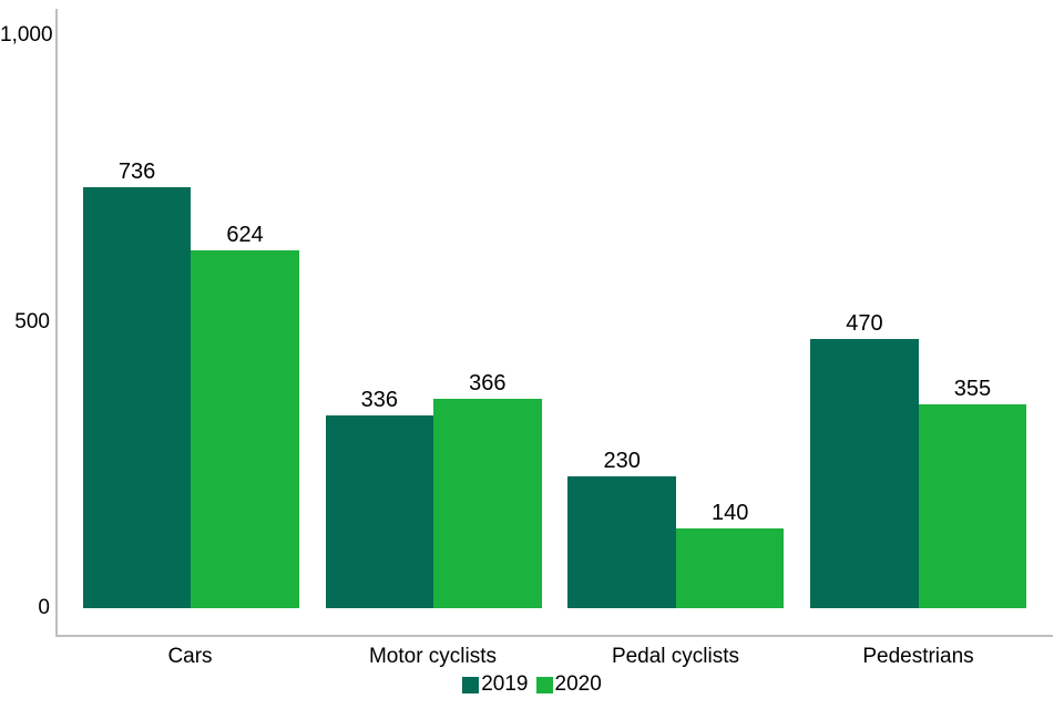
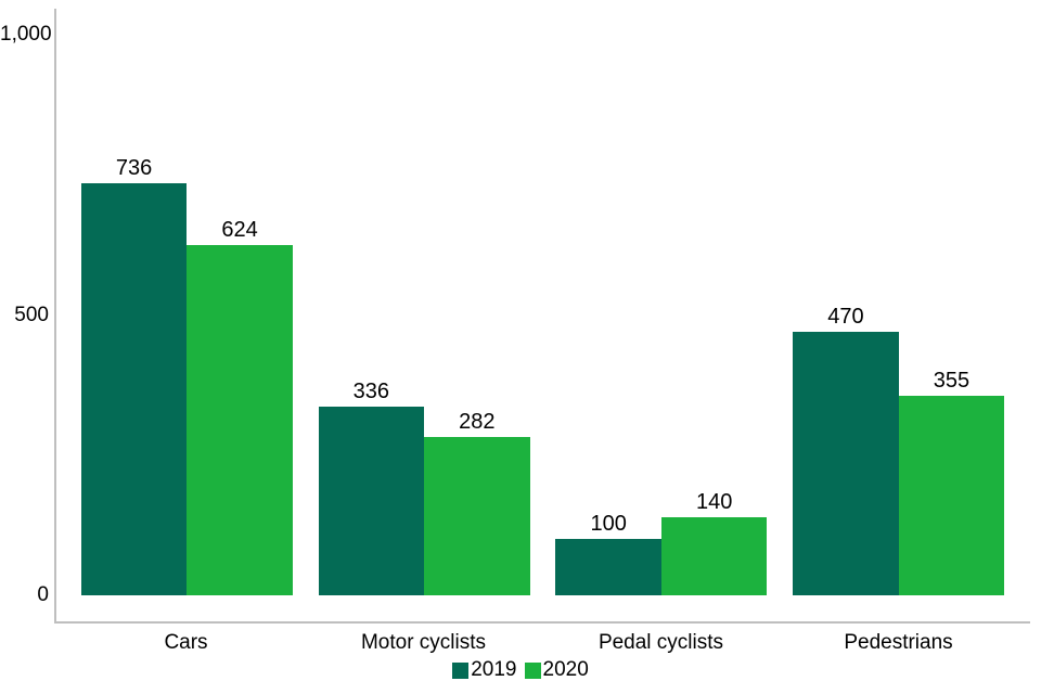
2020/Motor cyclists: 366 -> 282
2019/Pedal cyclists: 230 -> 100
